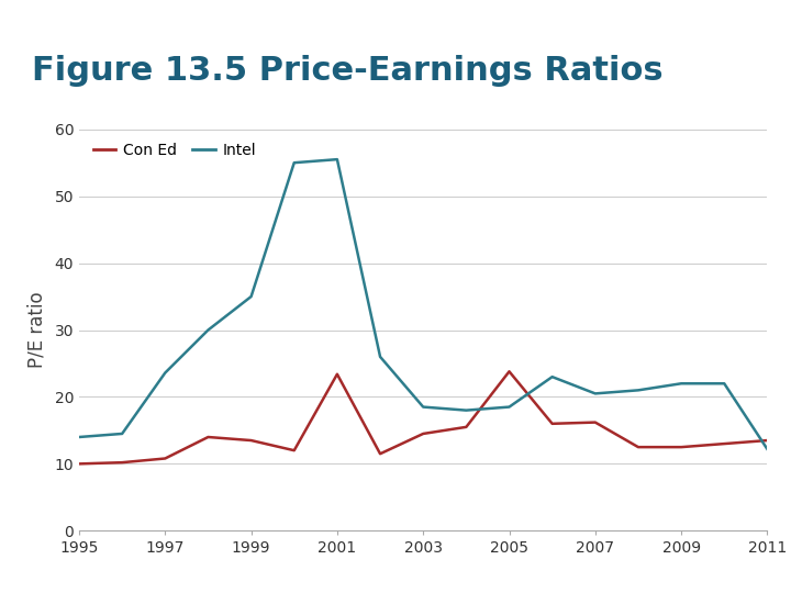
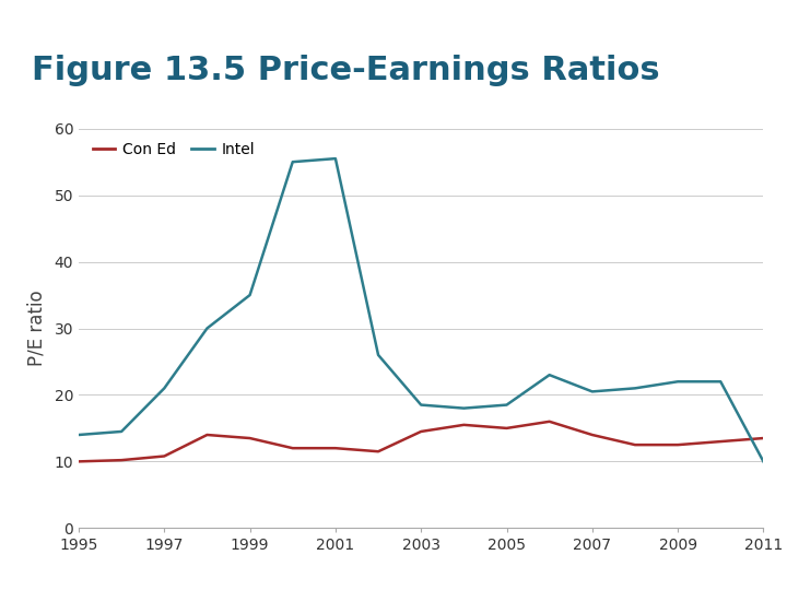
Intel/1997: 23.6 -> 21.0
Con Ed/2001: 23.4 -> 12.0
Con Ed/2005: 23.8 -> 15.0
Con Ed/2007: 16.2 -> 14.0
Intel/2011: 12.2 -> 10.0
